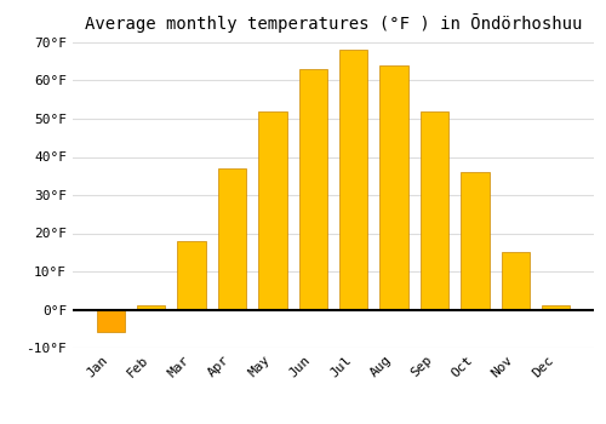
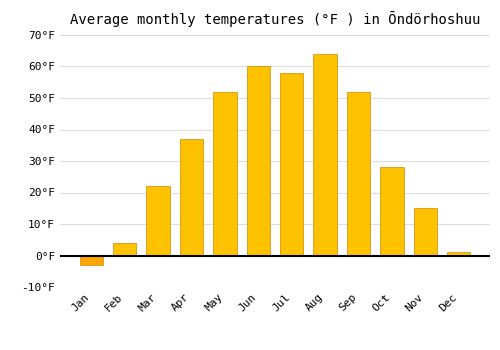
Jan: -6°F -> -3°F
Feb: 1°F -> 4°F
Mar: 18°F -> 22°F
Jun: 63°F -> 60°F
Jul: 68°F -> 58°F
Oct: 36°F -> 28°F
